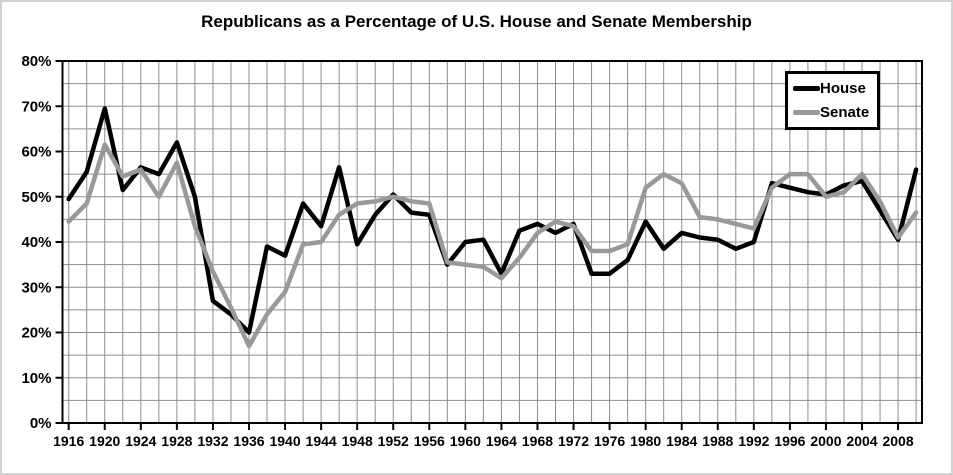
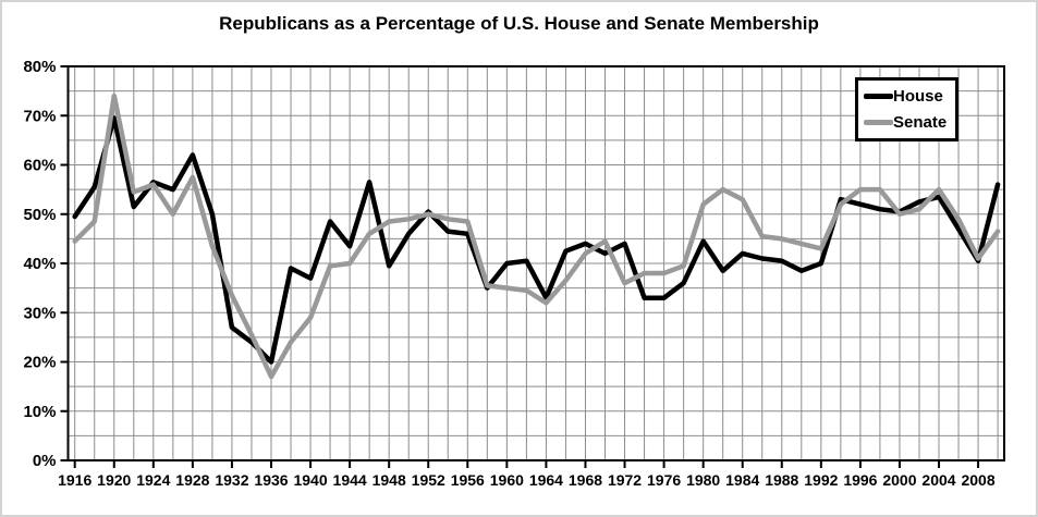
Senate/1920: 62% -> 74%
Senate/1972: 44% -> 36%
